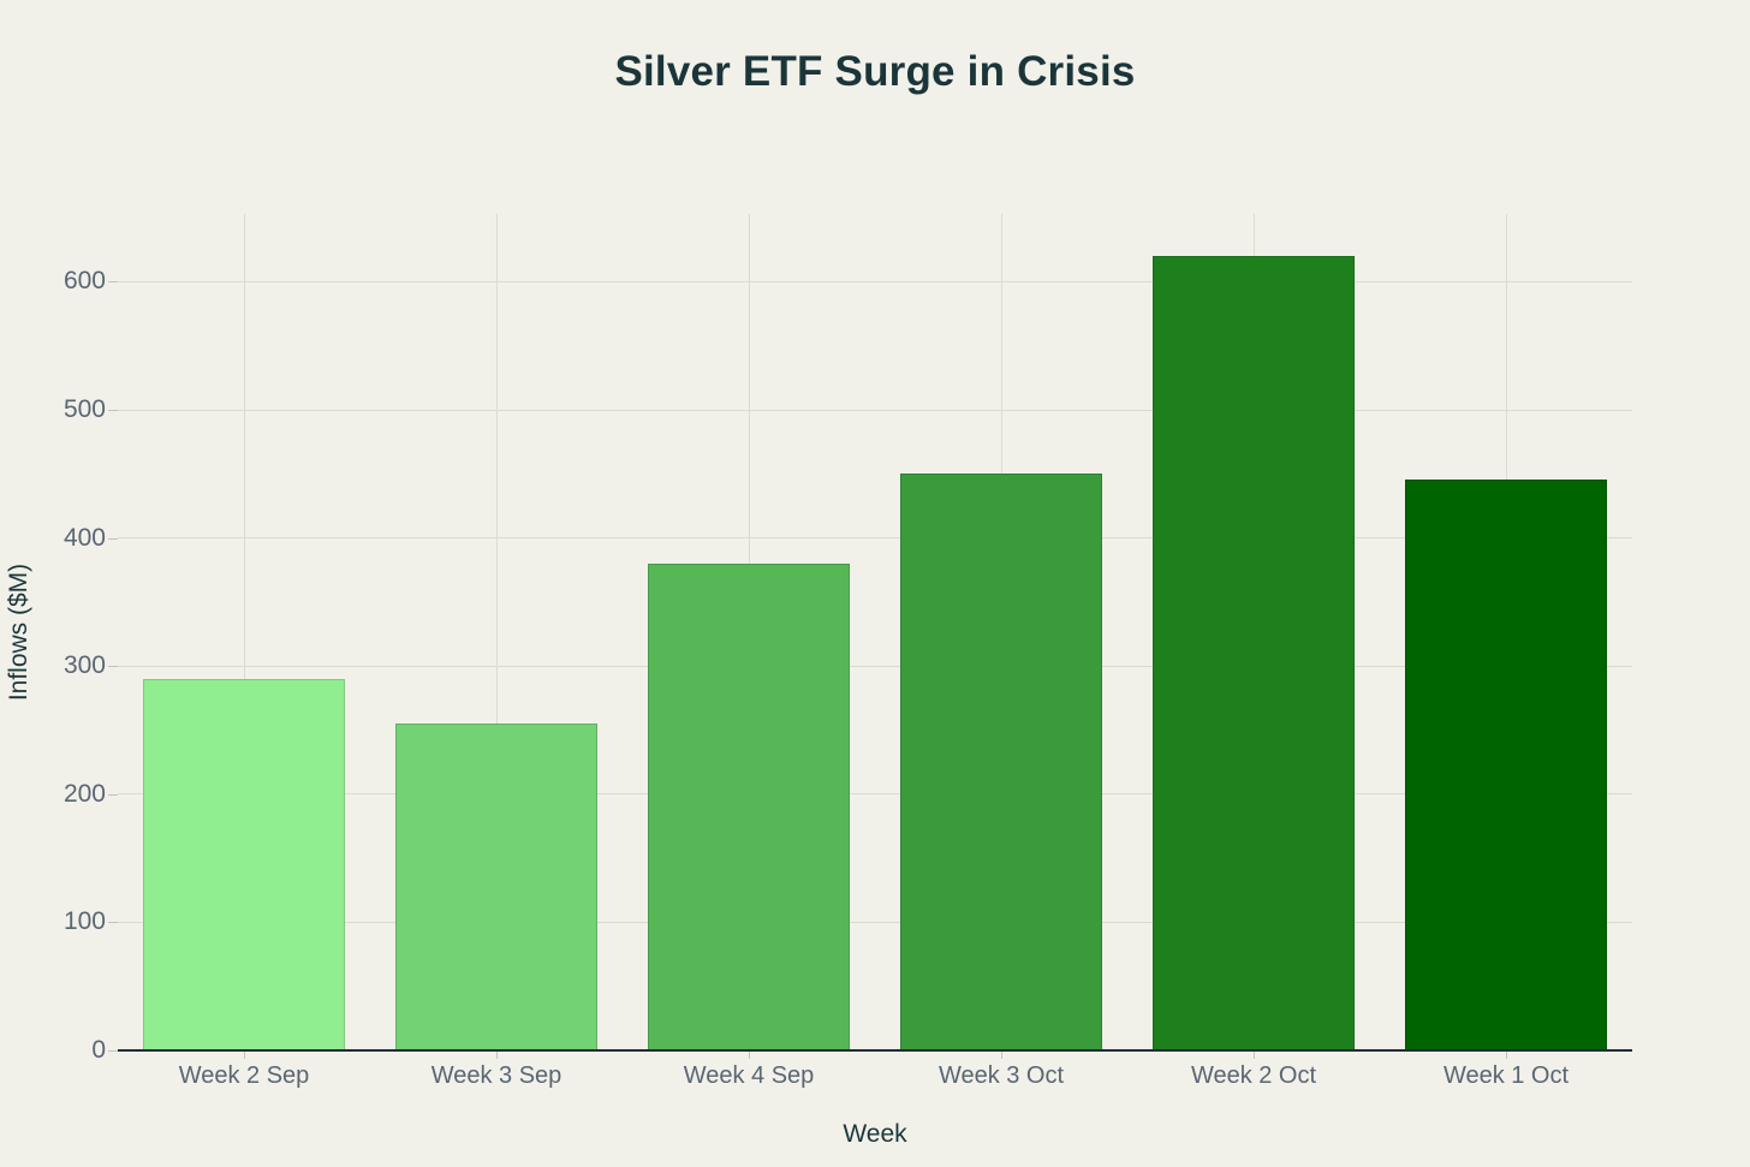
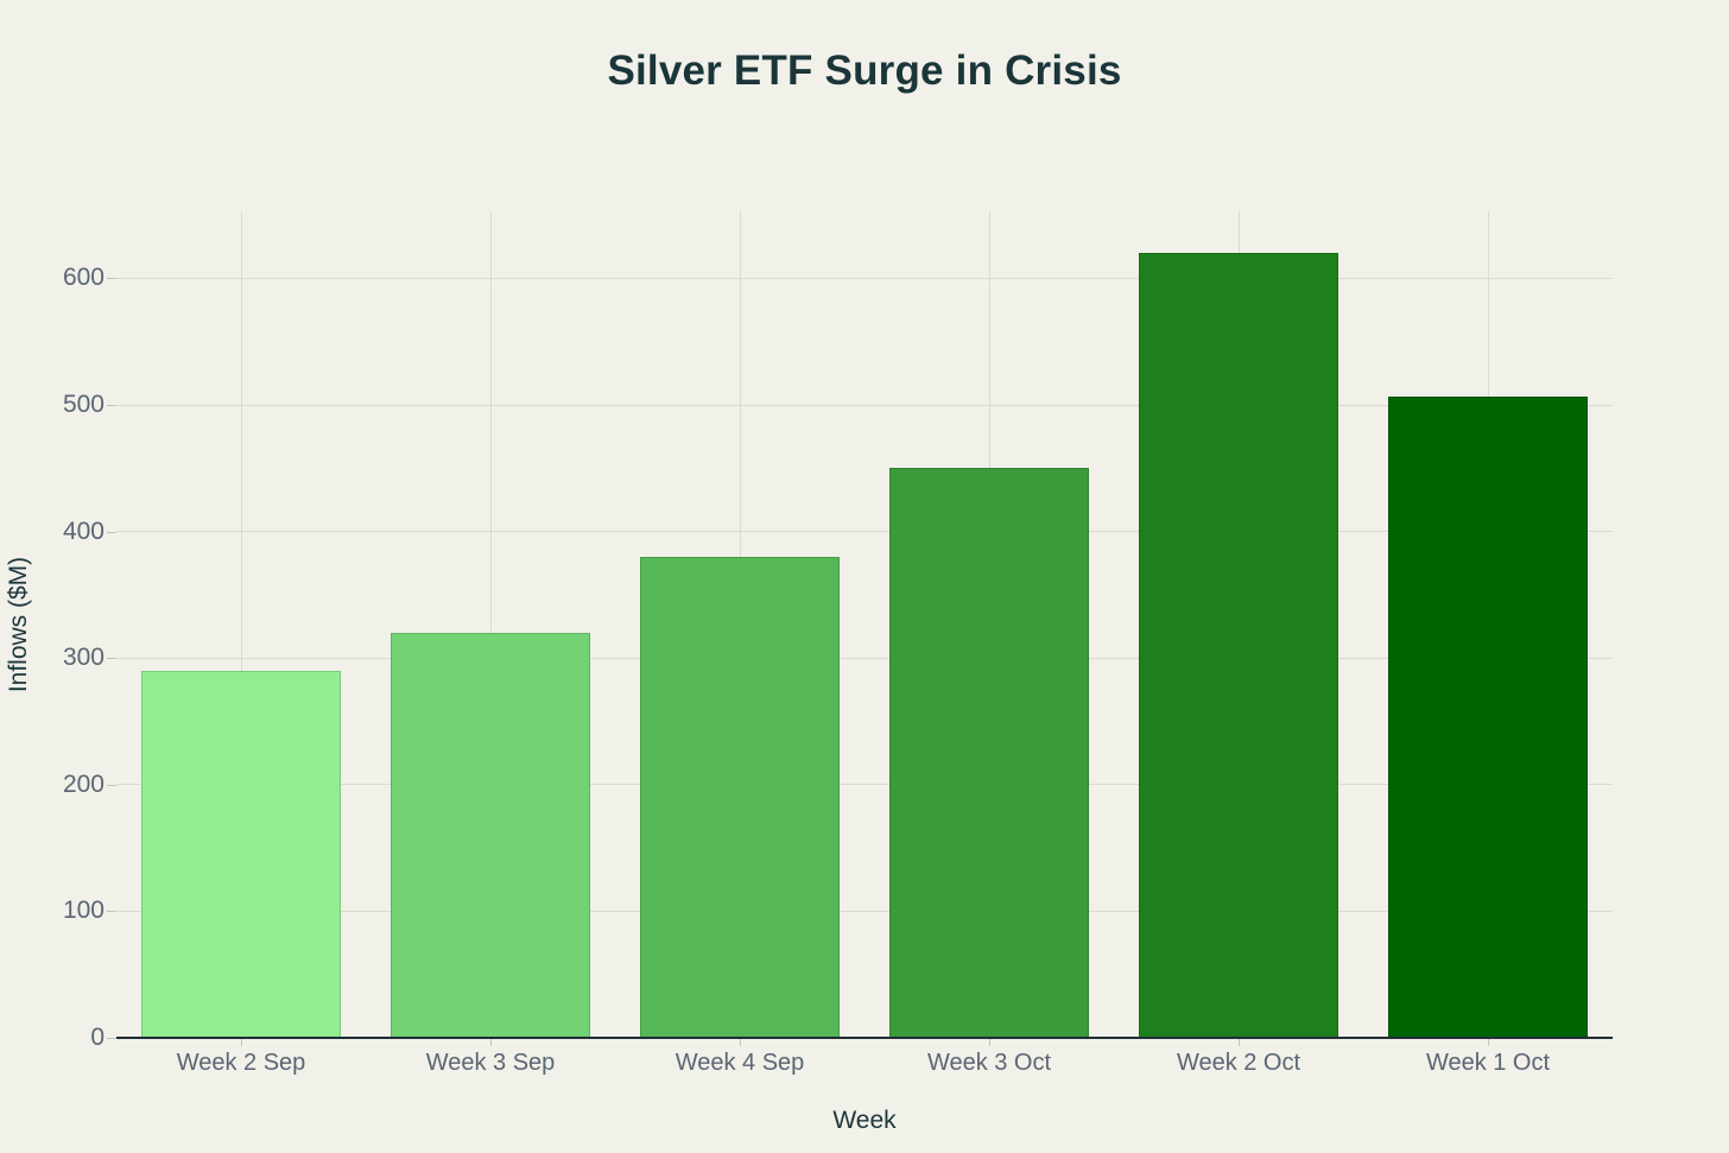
Week 3 Sep: 255 -> 320
Week 1 Oct: 446 -> 507
